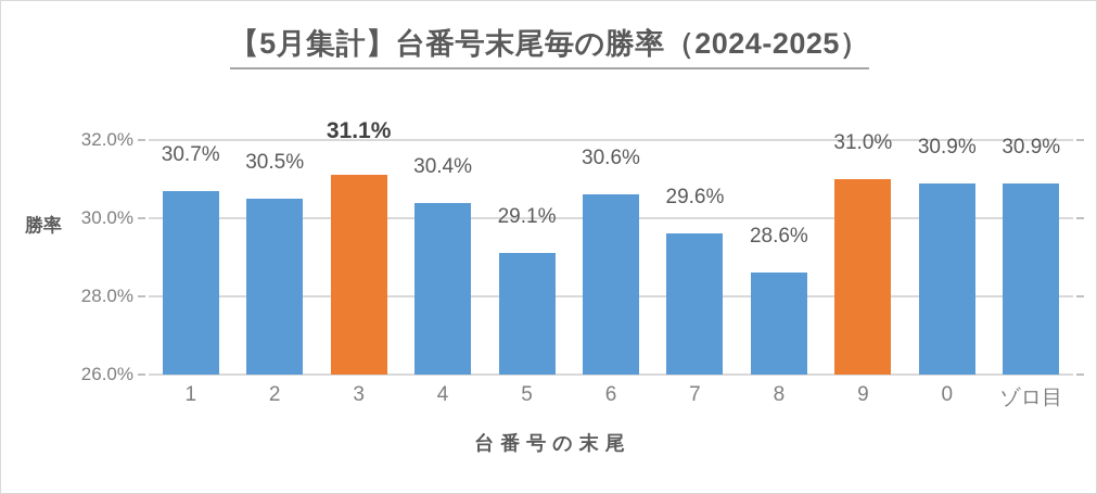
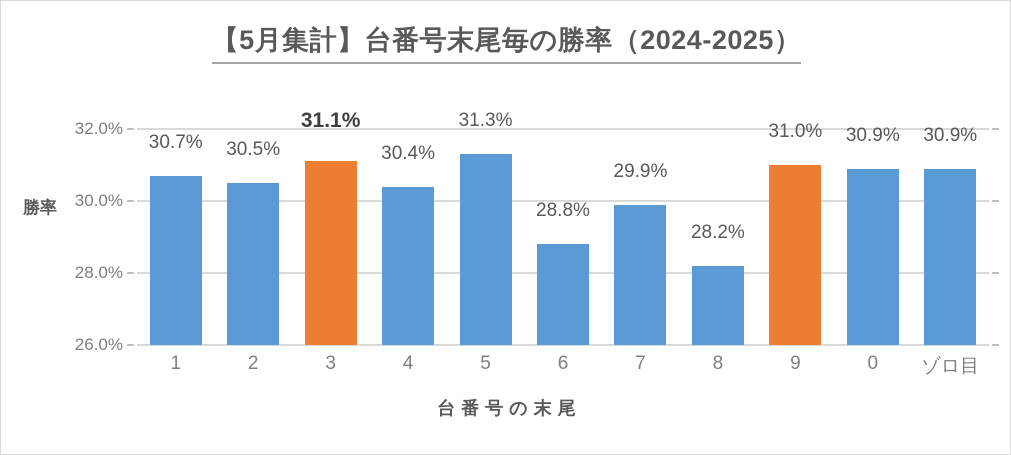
5: 29.1% -> 31.3%
6: 30.6% -> 28.8%
7: 29.6% -> 29.9%
8: 28.6% -> 28.2%
